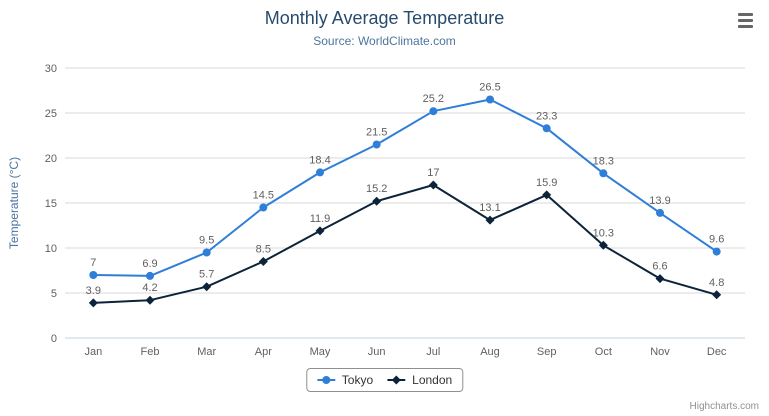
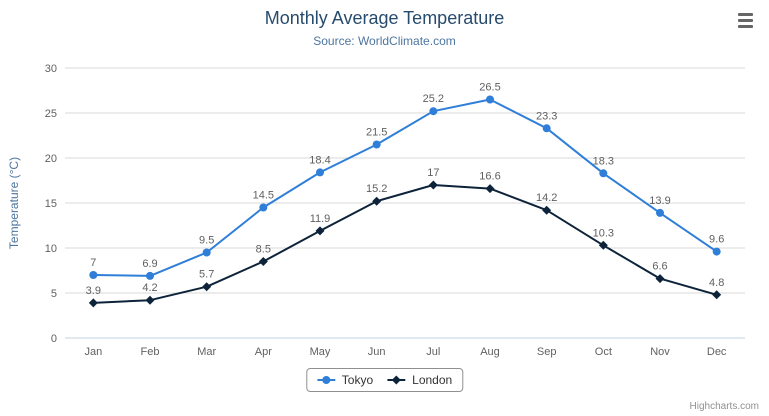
London/Aug: 13.1 -> 16.6
London/Sep: 15.9 -> 14.2
